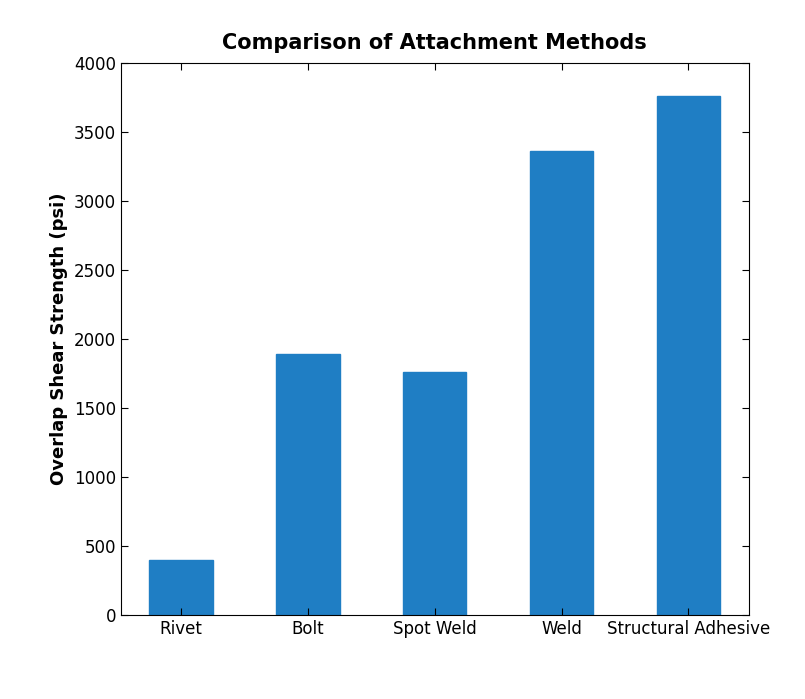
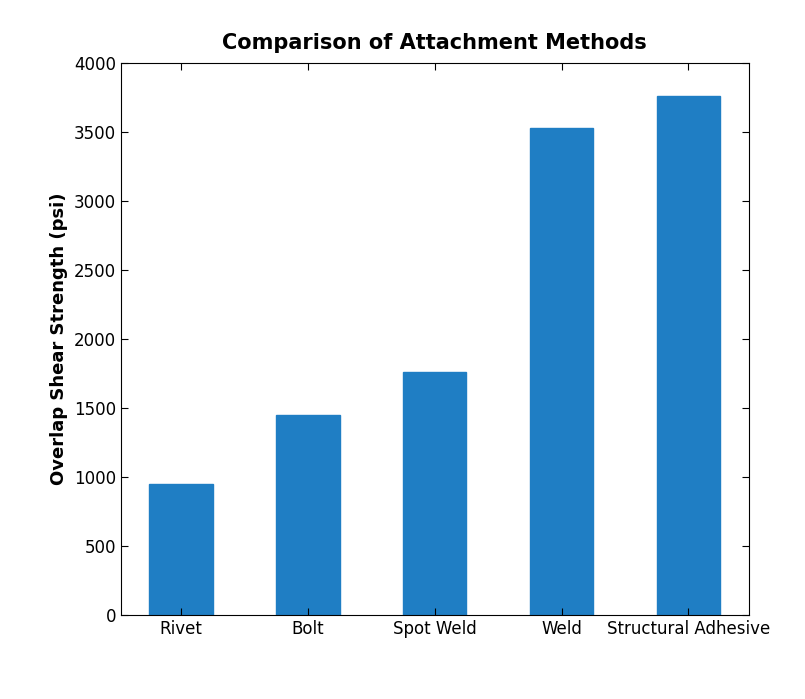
Rivet: 400 -> 950
Bolt: 1890 -> 1450
Weld: 3360 -> 3530
